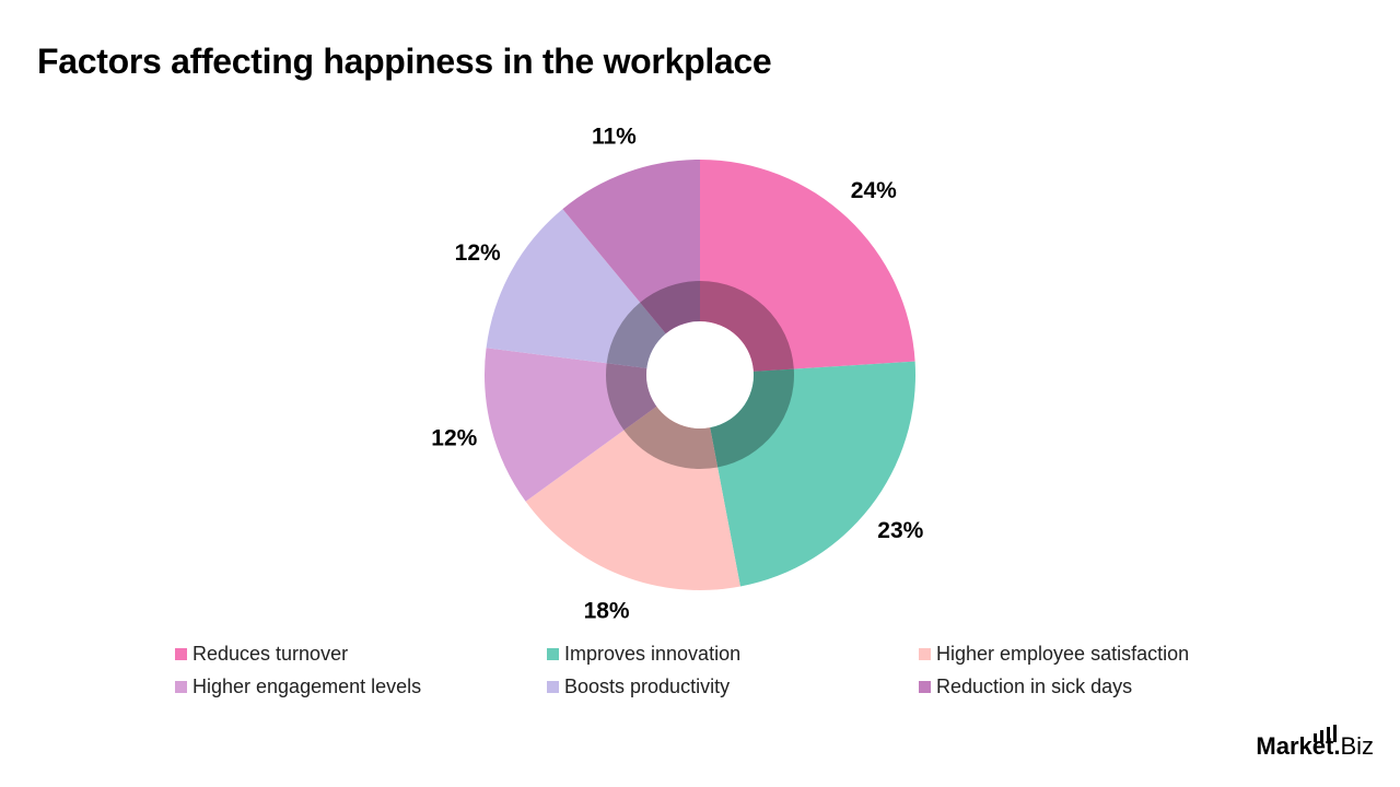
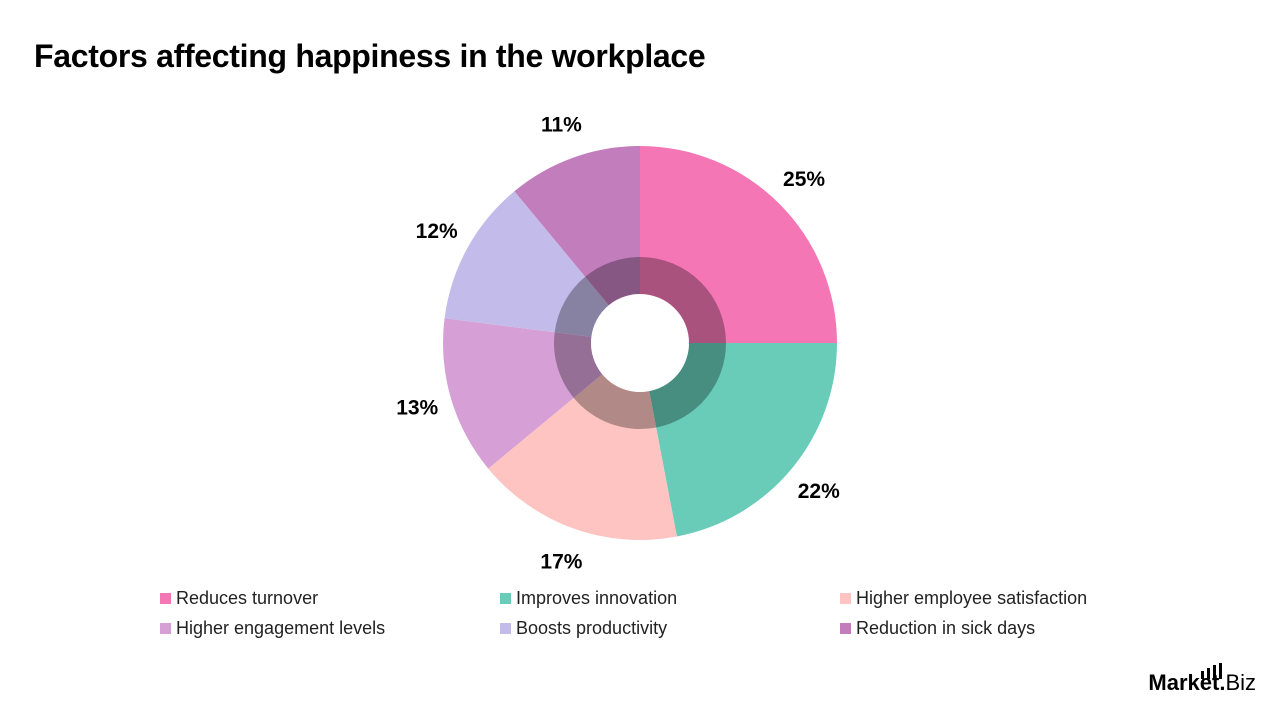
Reduces turnover: 24% -> 25%
Improves innovation: 23% -> 22%
Higher employee satisfaction: 18% -> 17%
Higher engagement levels: 12% -> 13%
